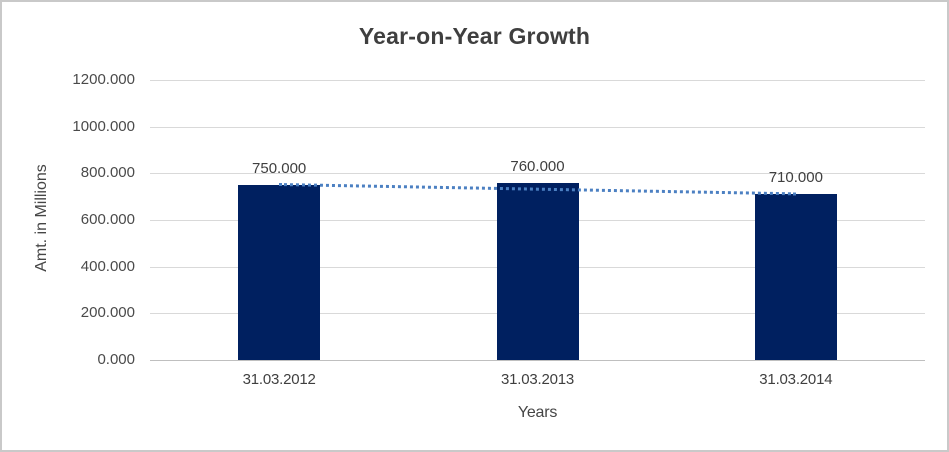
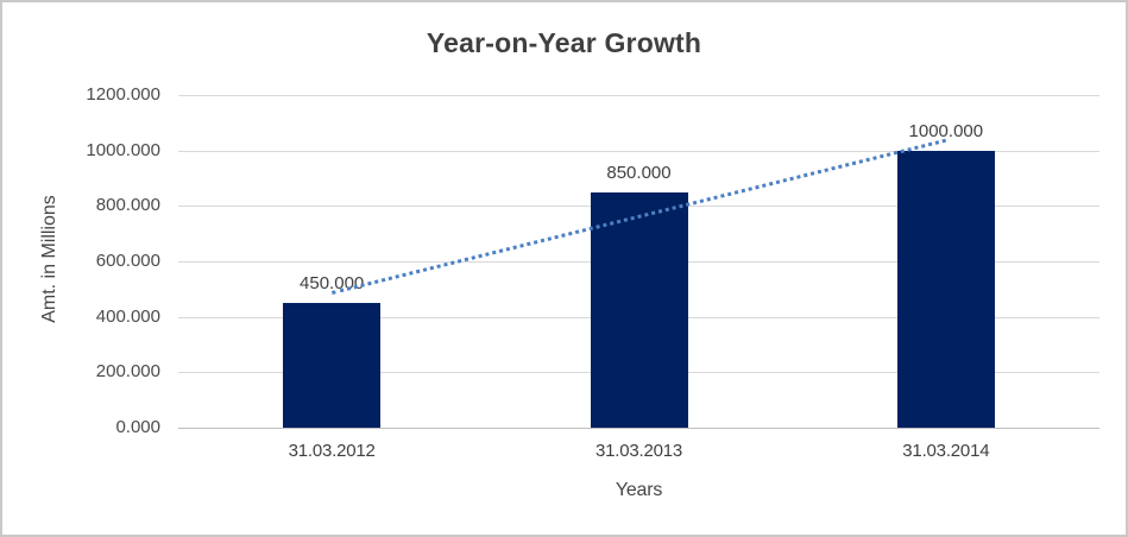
31.03.2012: 750.000 -> 450.000
31.03.2013: 760.000 -> 850.000
31.03.2014: 710.000 -> 1000.000
